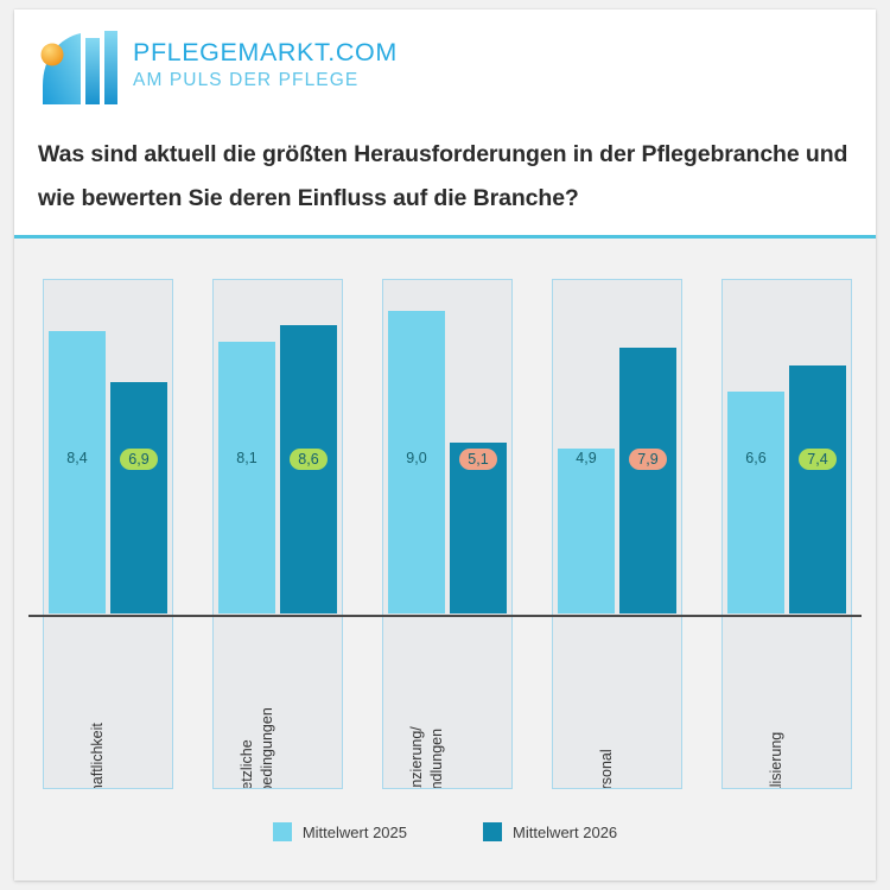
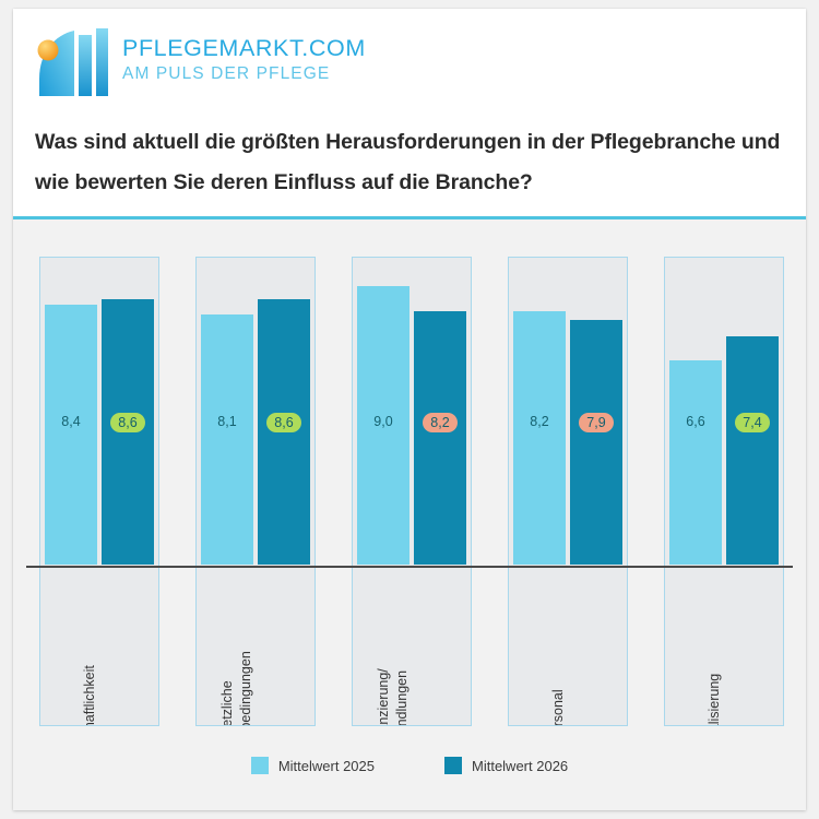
Mittelwert 2026/Wirtschaftlichkeit: 6,9 -> 8,6
Mittelwert 2026/Refinanzierung/ Verhandlungen: 5,1 -> 8,2
Mittelwert 2025/Personal: 4,9 -> 8,2
